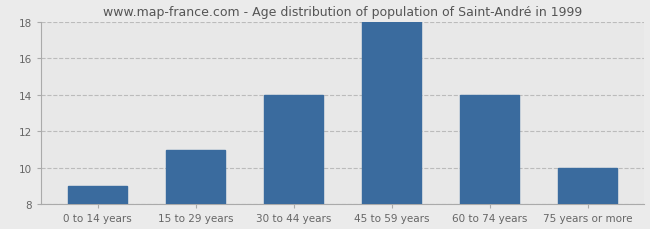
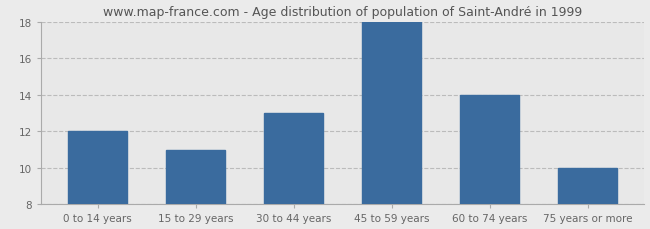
0 to 14 years: 9 -> 12
30 to 44 years: 14 -> 13
